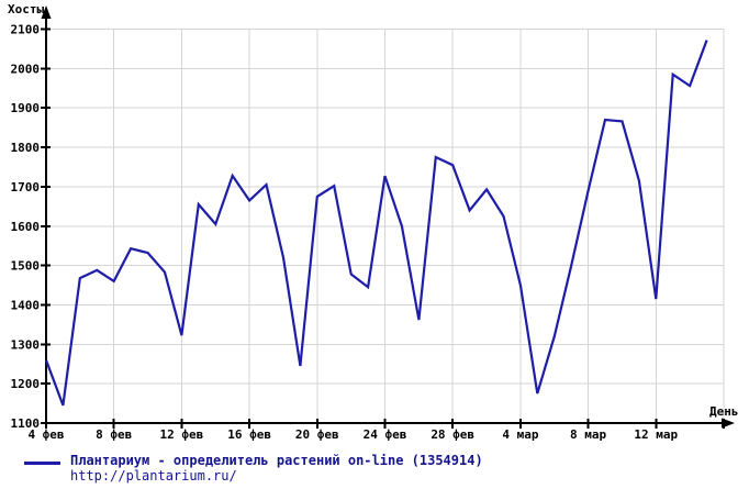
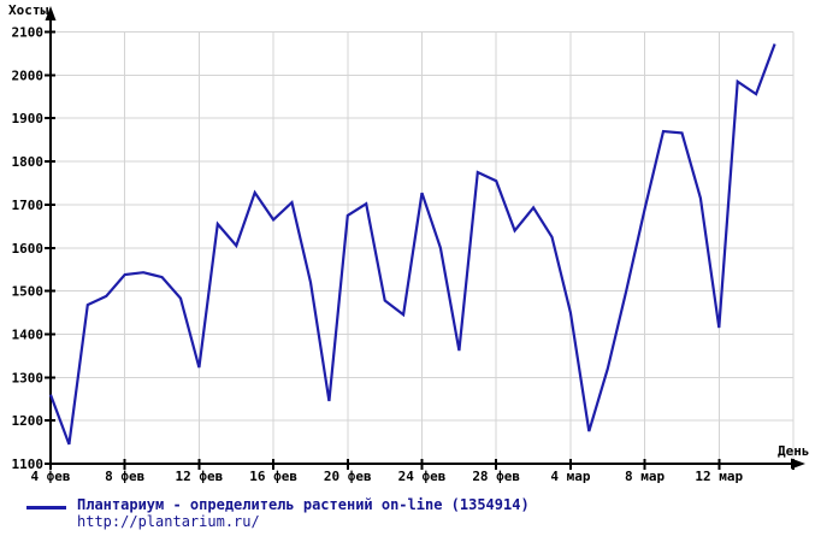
8 фев: 1460 -> 1540
